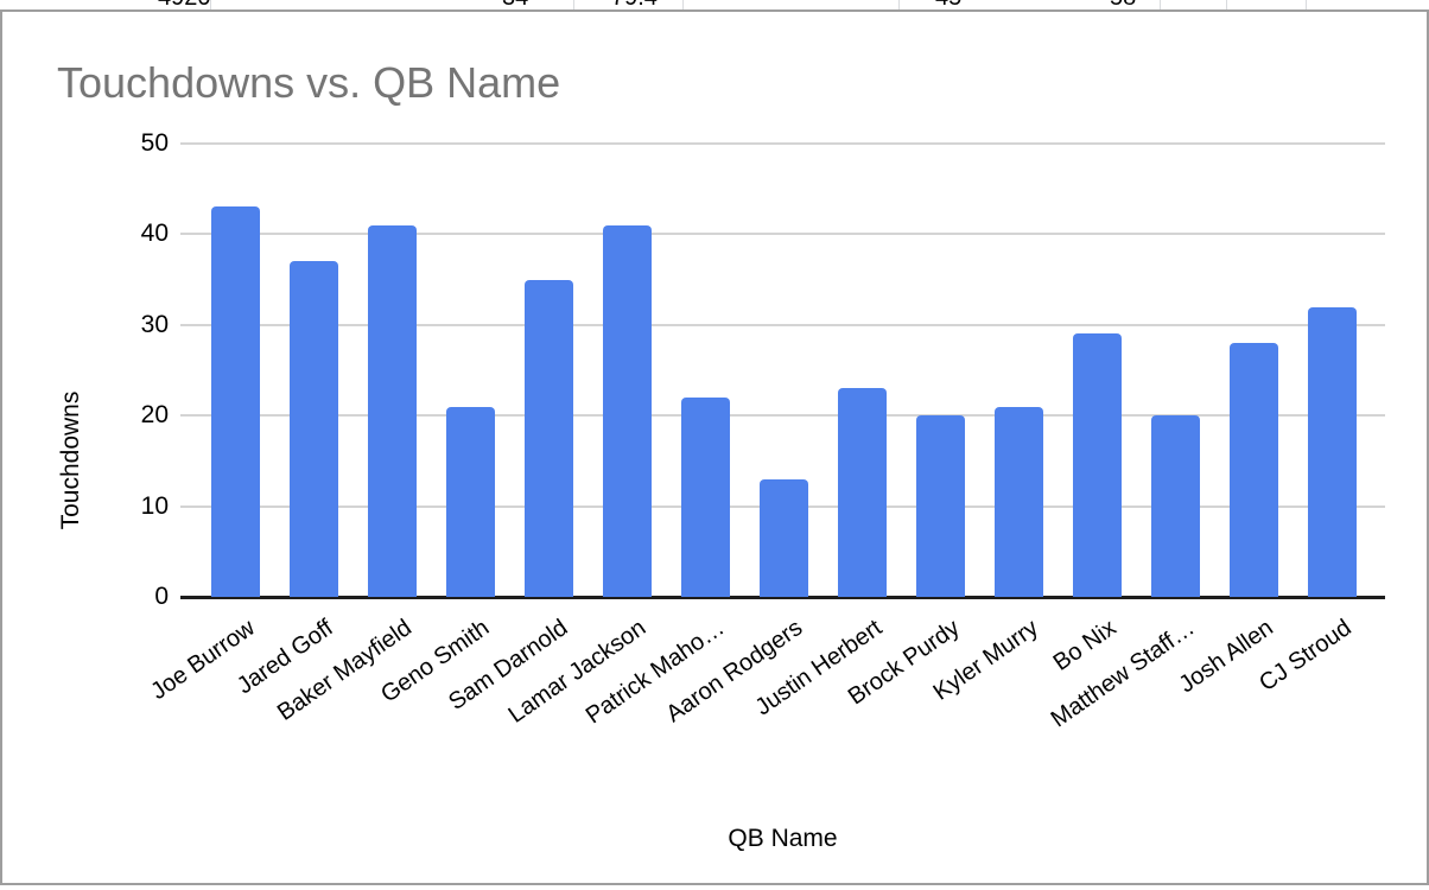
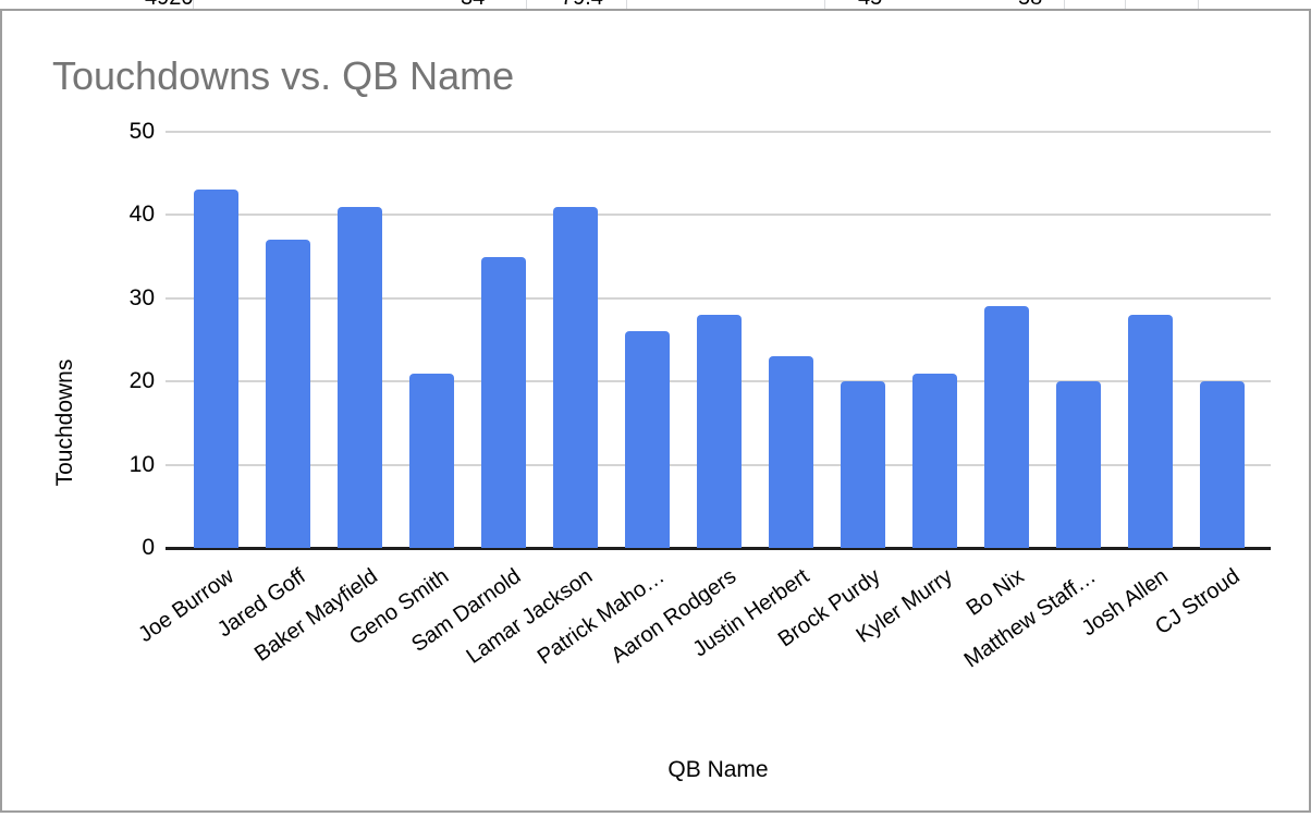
Patrick Maho…: 22 -> 26
Aaron Rodgers: 13 -> 28
CJ Stroud: 32 -> 20
